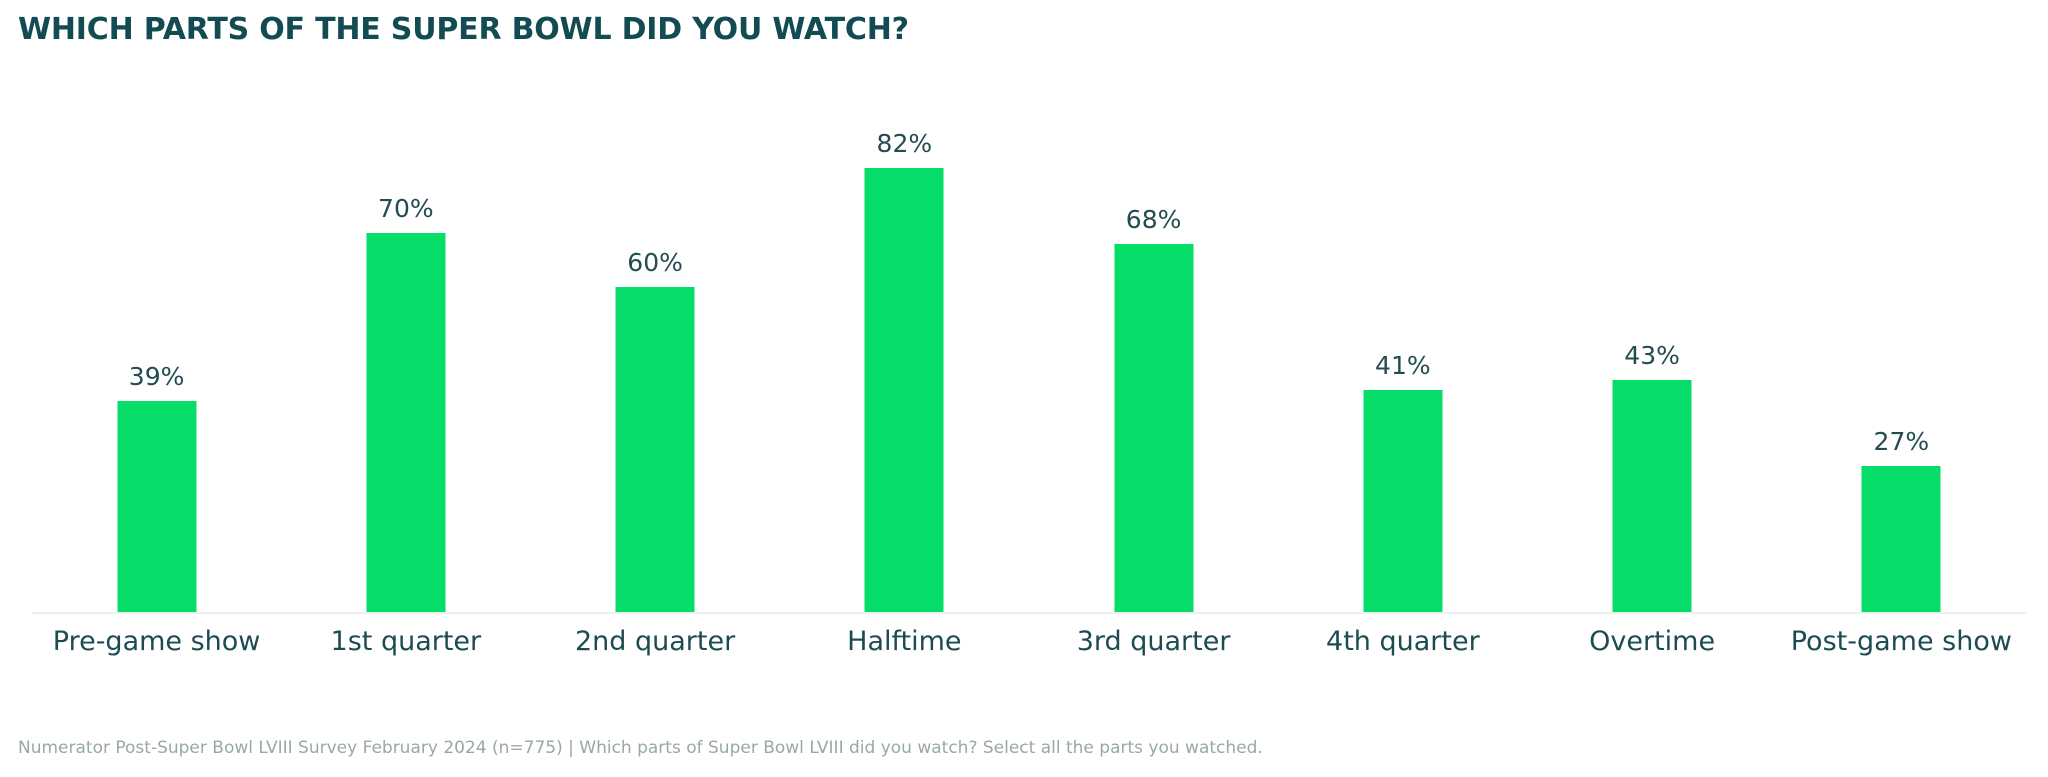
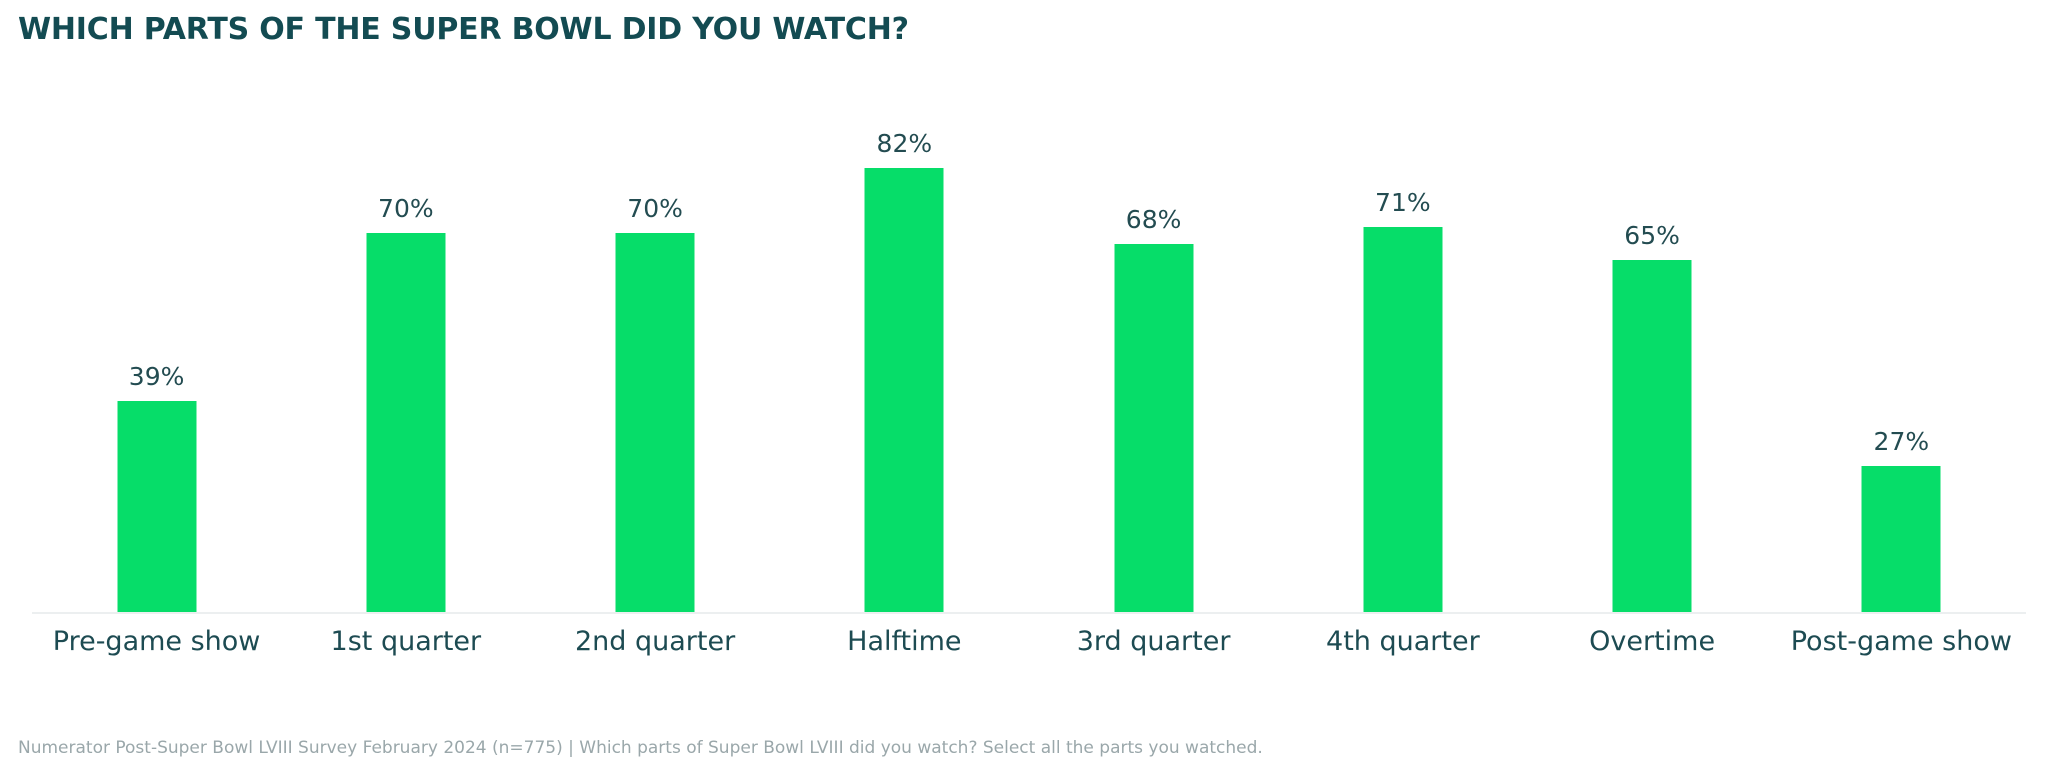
2nd quarter: 60% -> 70%
4th quarter: 41% -> 71%
Overtime: 43% -> 65%
